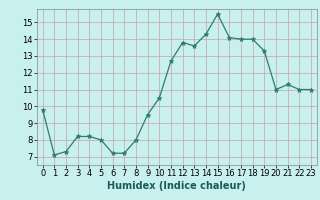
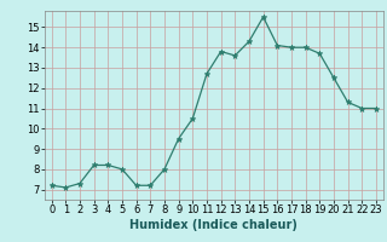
0: 9.8 -> 7.2
19: 13.3 -> 13.7
20: 11.0 -> 12.5
